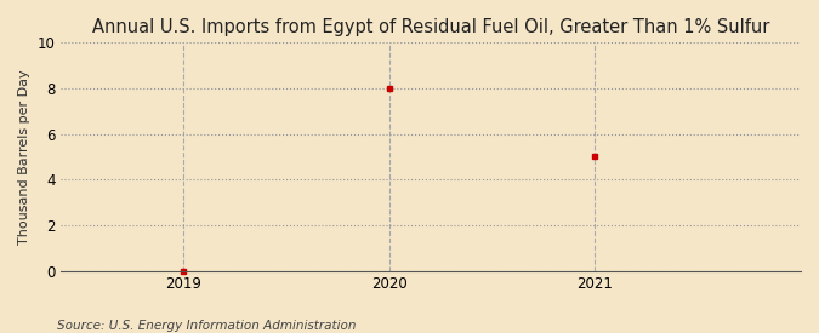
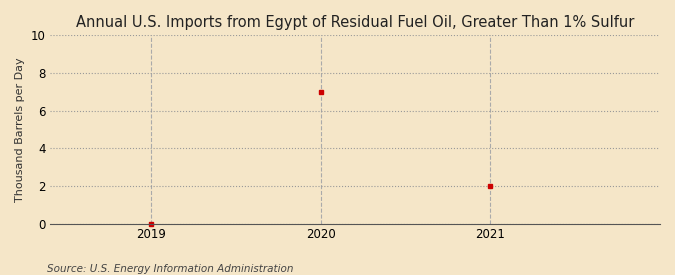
2020: 8 -> 7
2021: 5 -> 2
